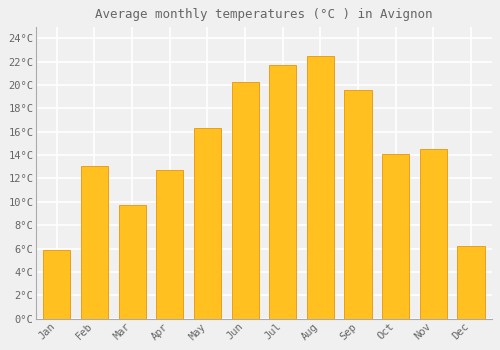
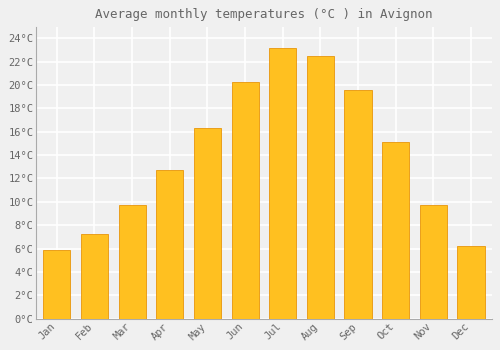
Feb: 13.1°C -> 7.2°C
Jul: 21.7°C -> 23.2°C
Oct: 14.1°C -> 15.1°C
Nov: 14.5°C -> 9.7°C
